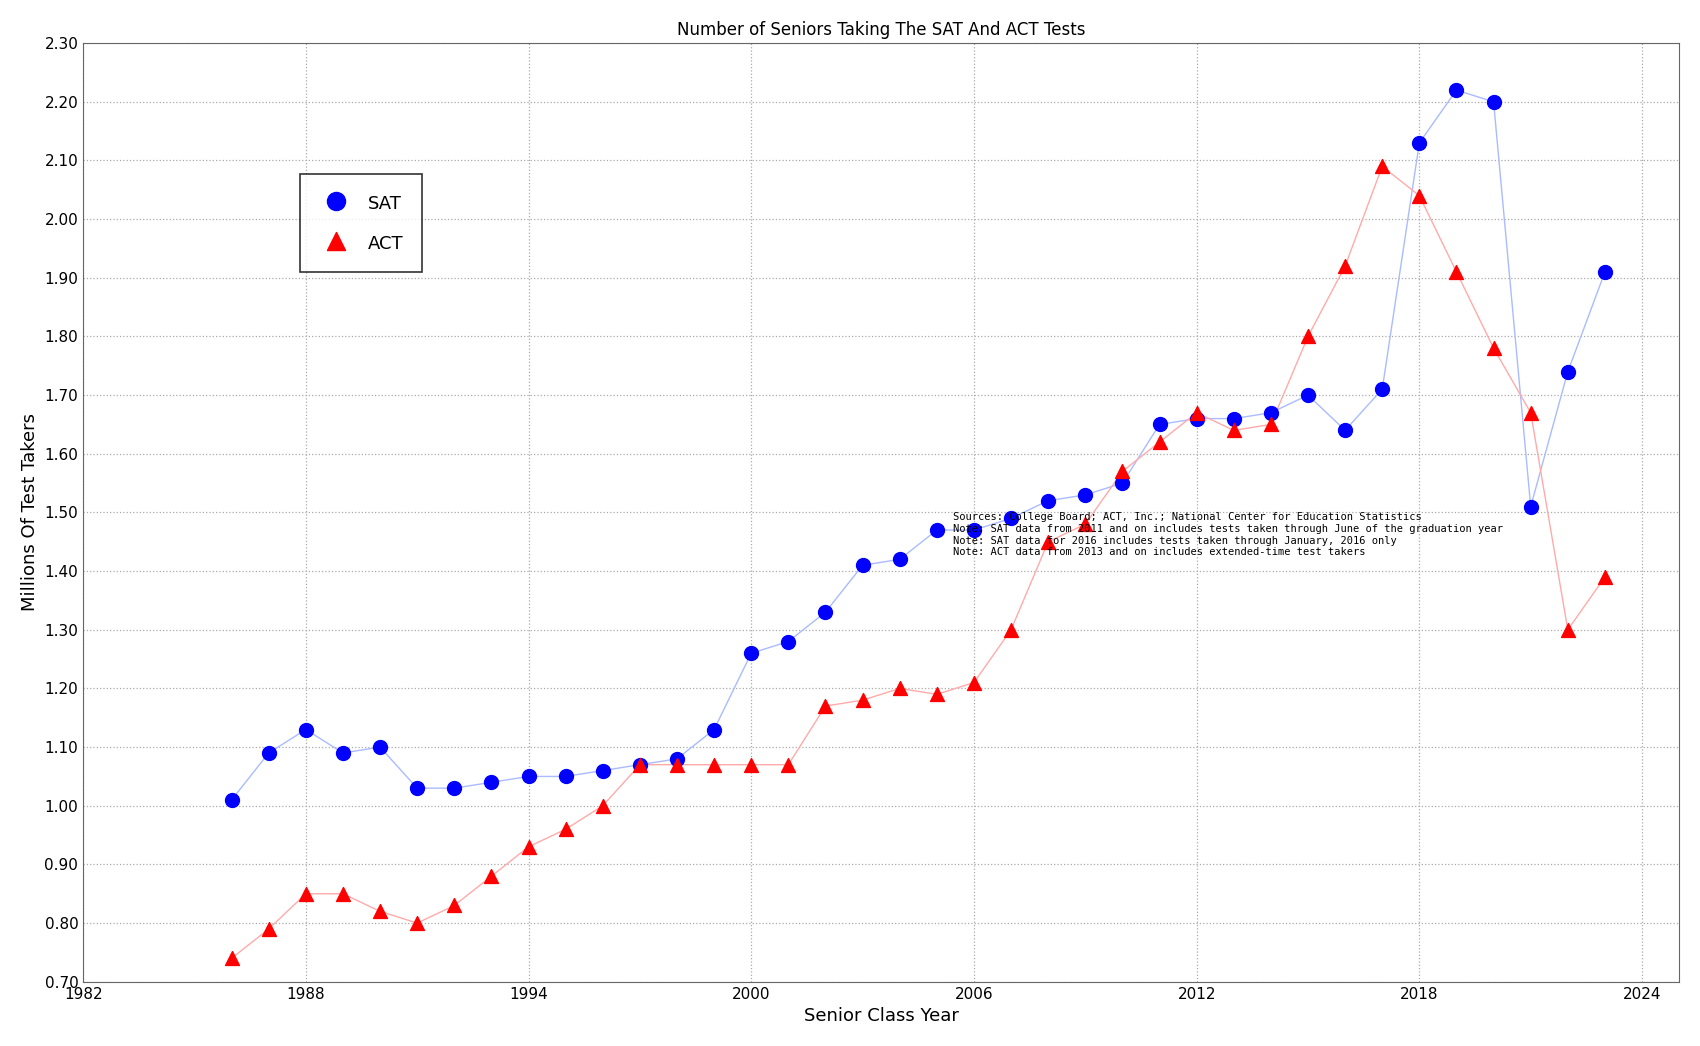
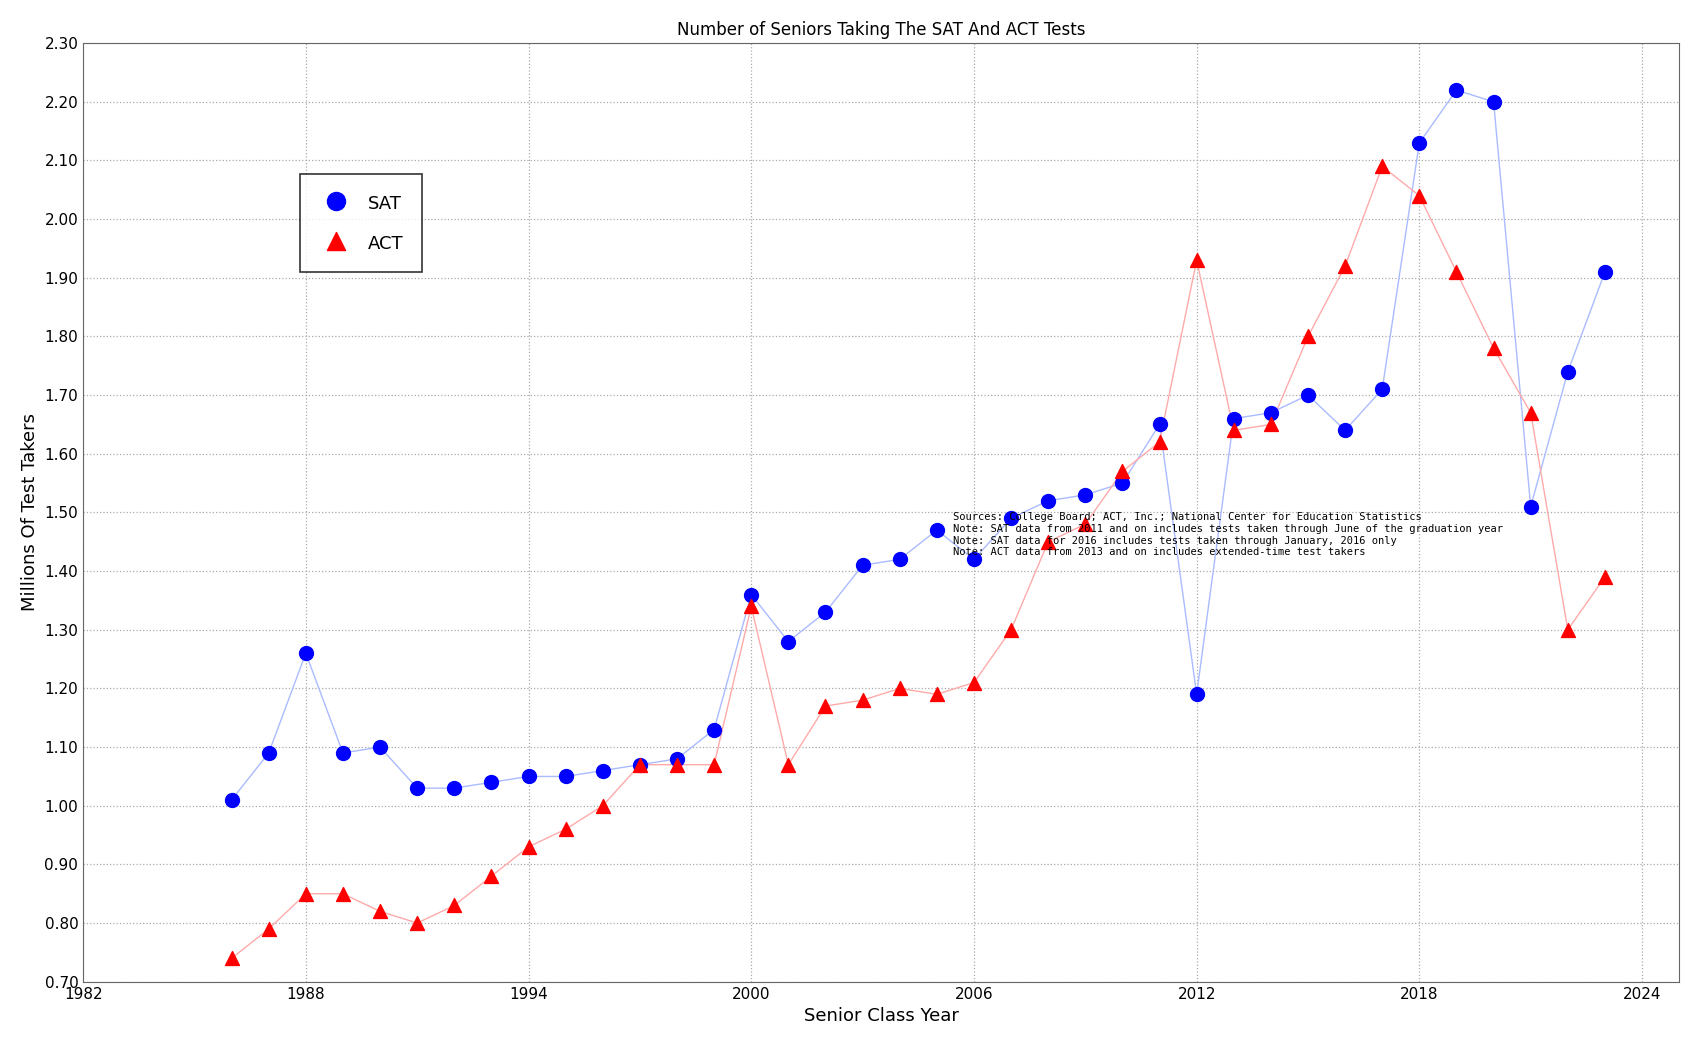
SAT/1988: 1.13 -> 1.26
SAT/2000: 1.26 -> 1.36
ACT/2000: 1.07 -> 1.34
SAT/2006: 1.47 -> 1.42
SAT/2012: 1.66 -> 1.19
ACT/2012: 1.67 -> 1.93
